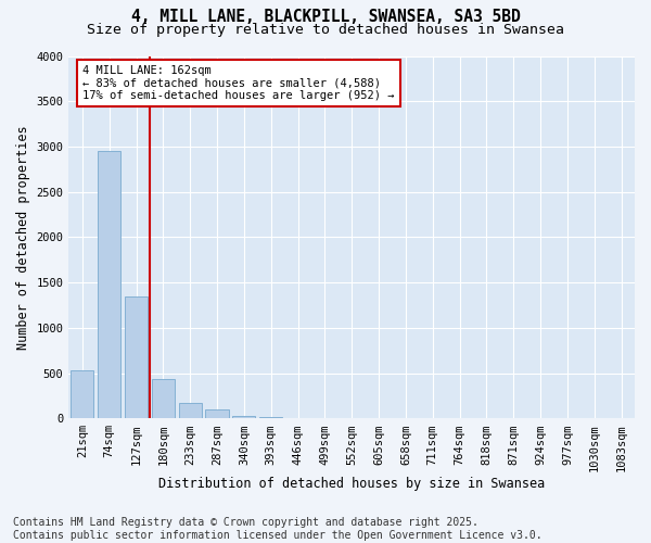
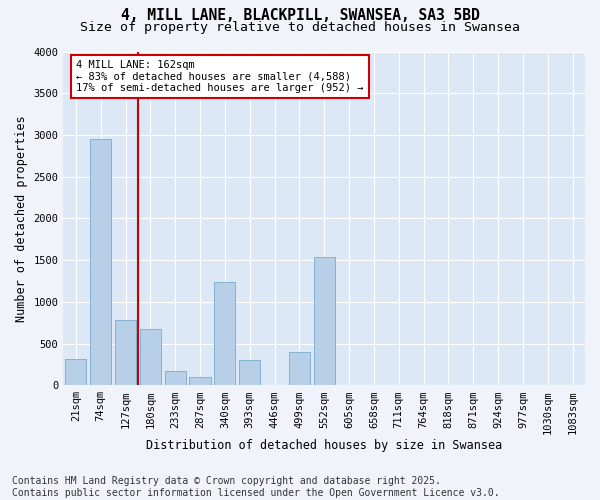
21sqm: 530 -> 320
127sqm: 1350 -> 780
180sqm: 430 -> 680
340sqm: 30 -> 1240
393sqm: 10 -> 300
499sqm: 0 -> 400
552sqm: 0 -> 1540
